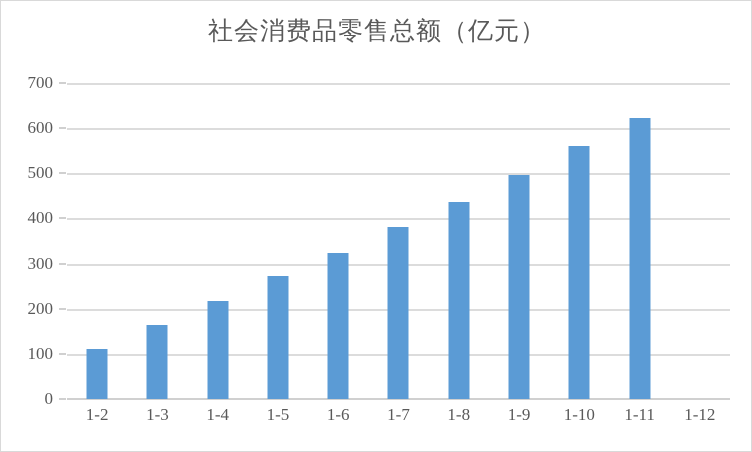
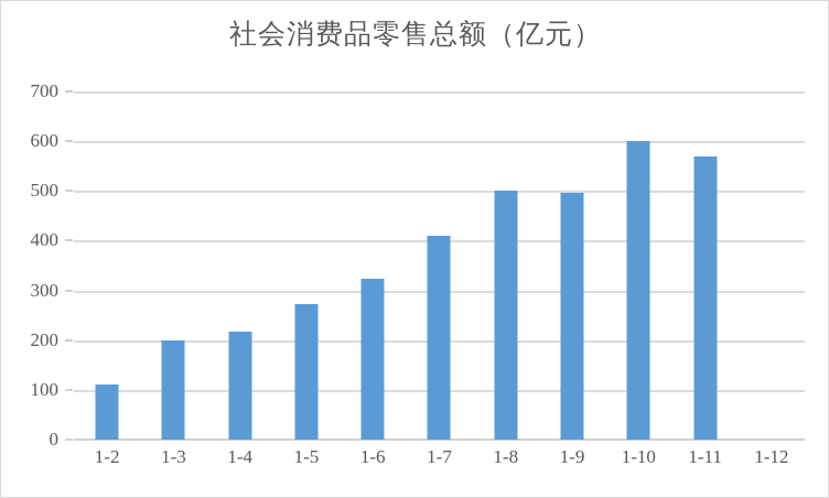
1-3: 160 -> 200
1-7: 380 -> 410
1-8: 440 -> 500
1-10: 560 -> 600
1-11: 620 -> 570
